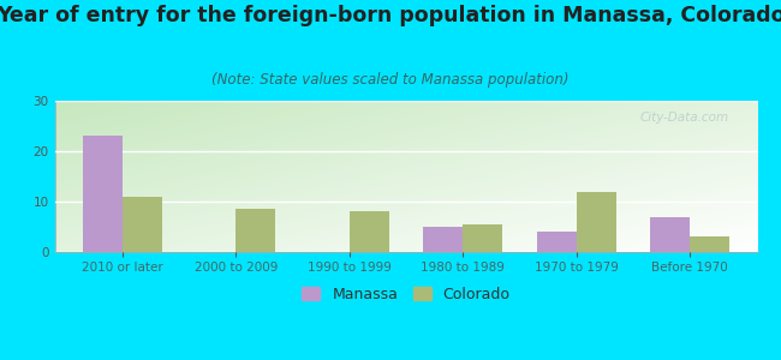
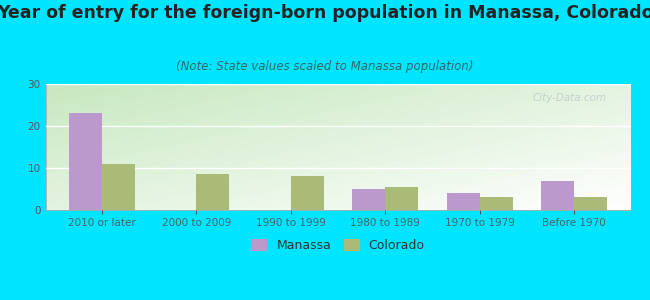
Colorado/1970 to 1979: 12.0 -> 3.0
